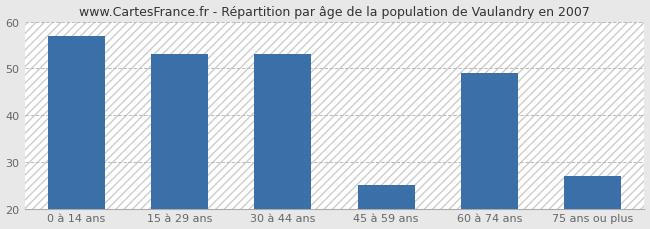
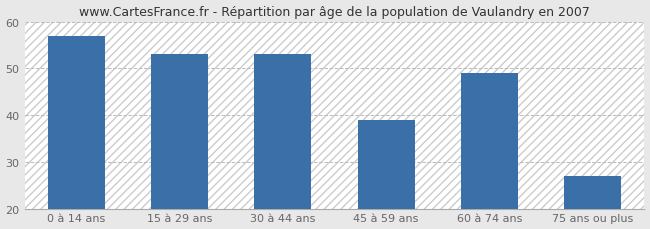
45 à 59 ans: 25 -> 39
